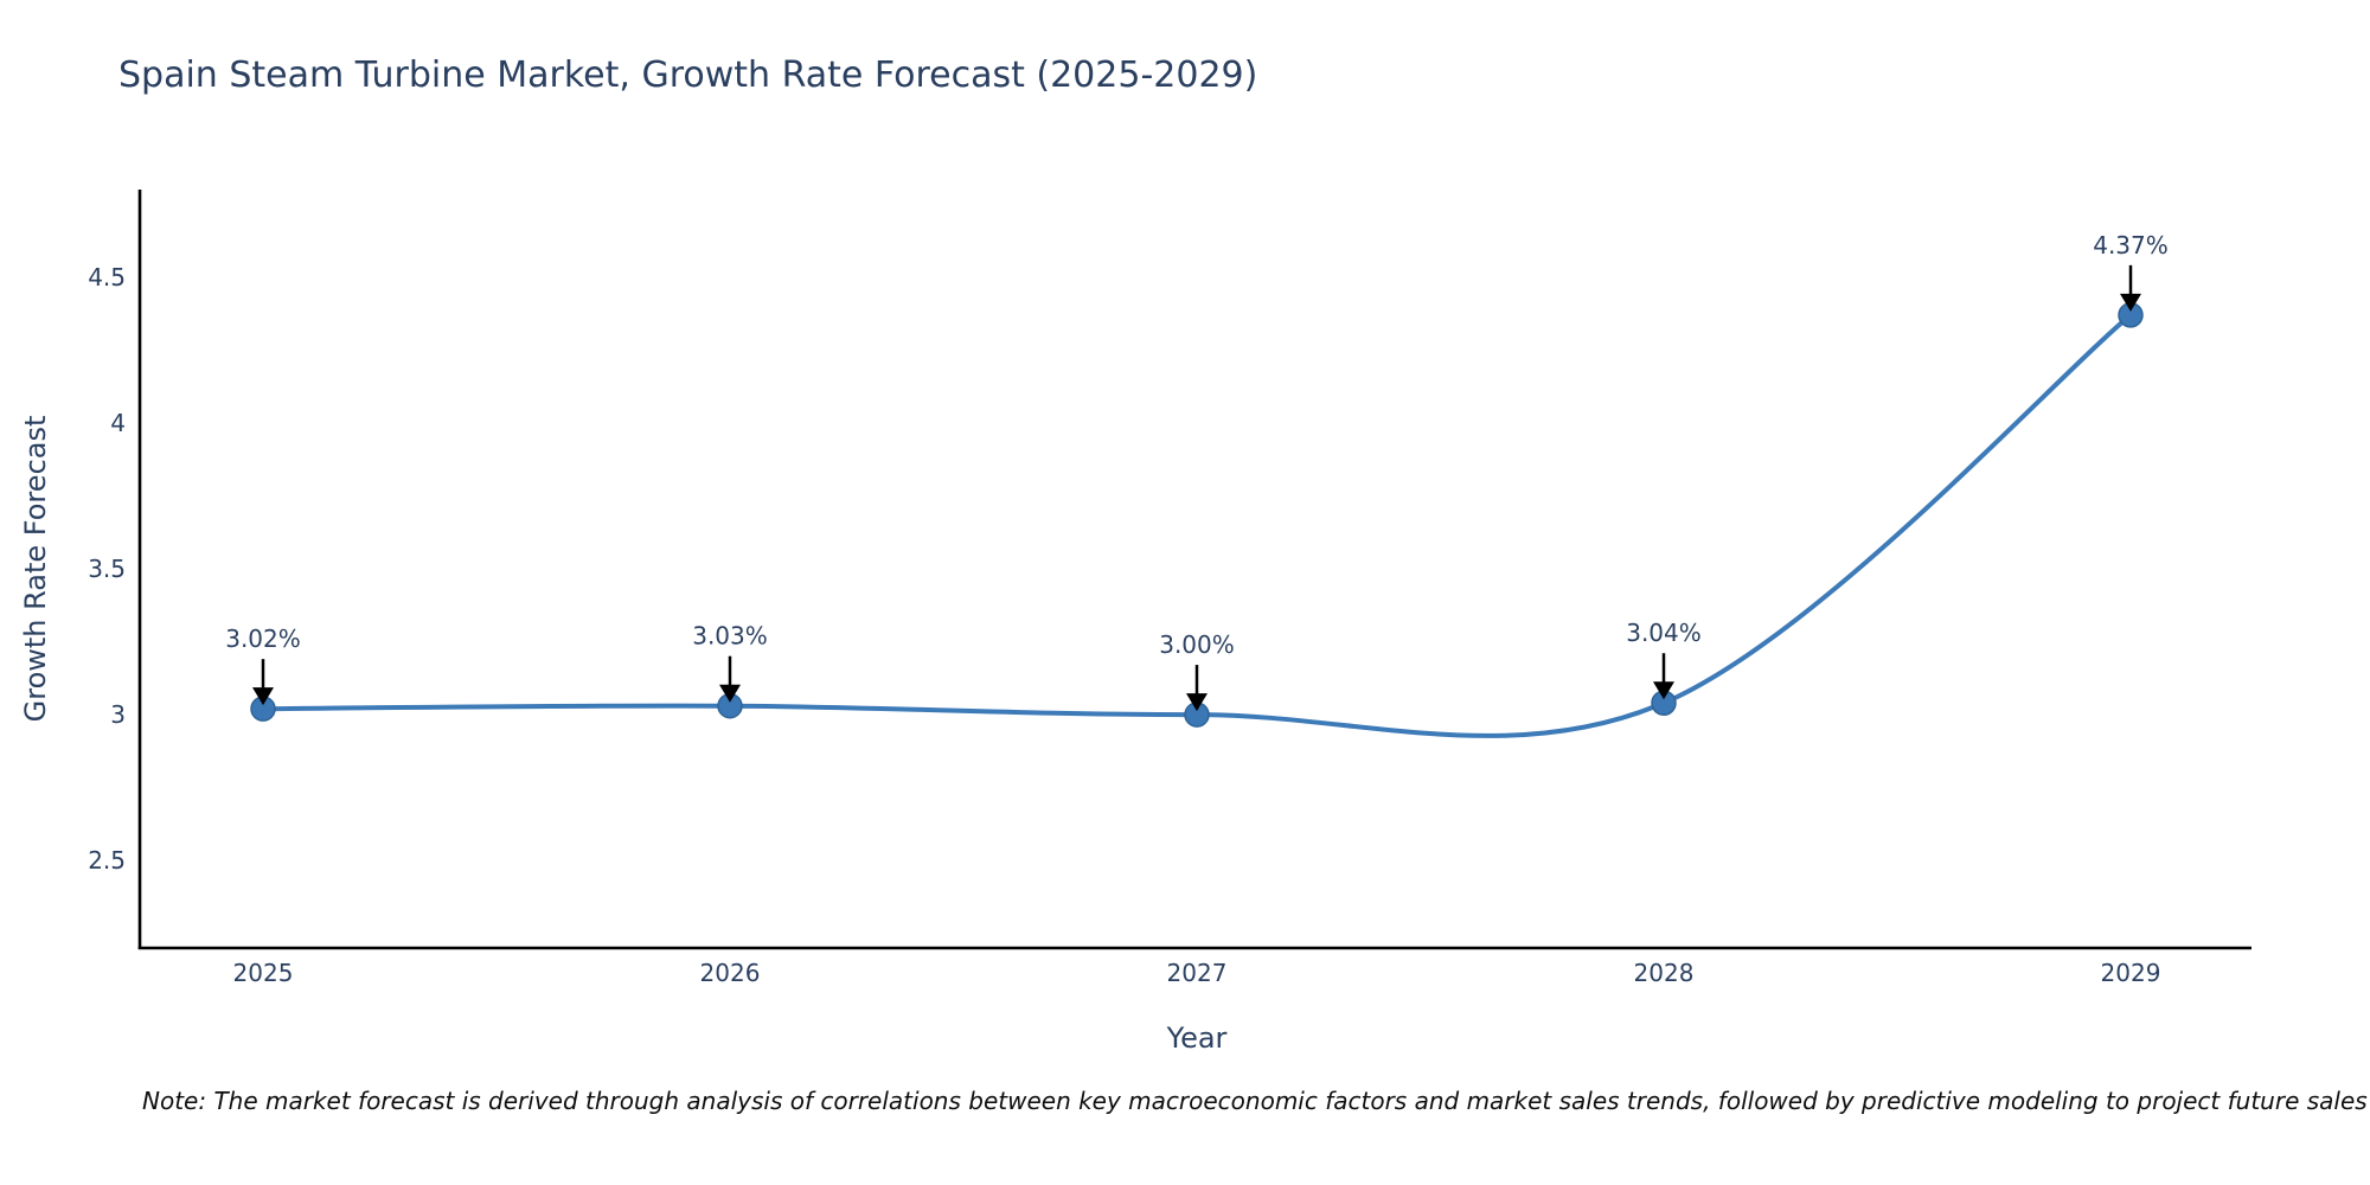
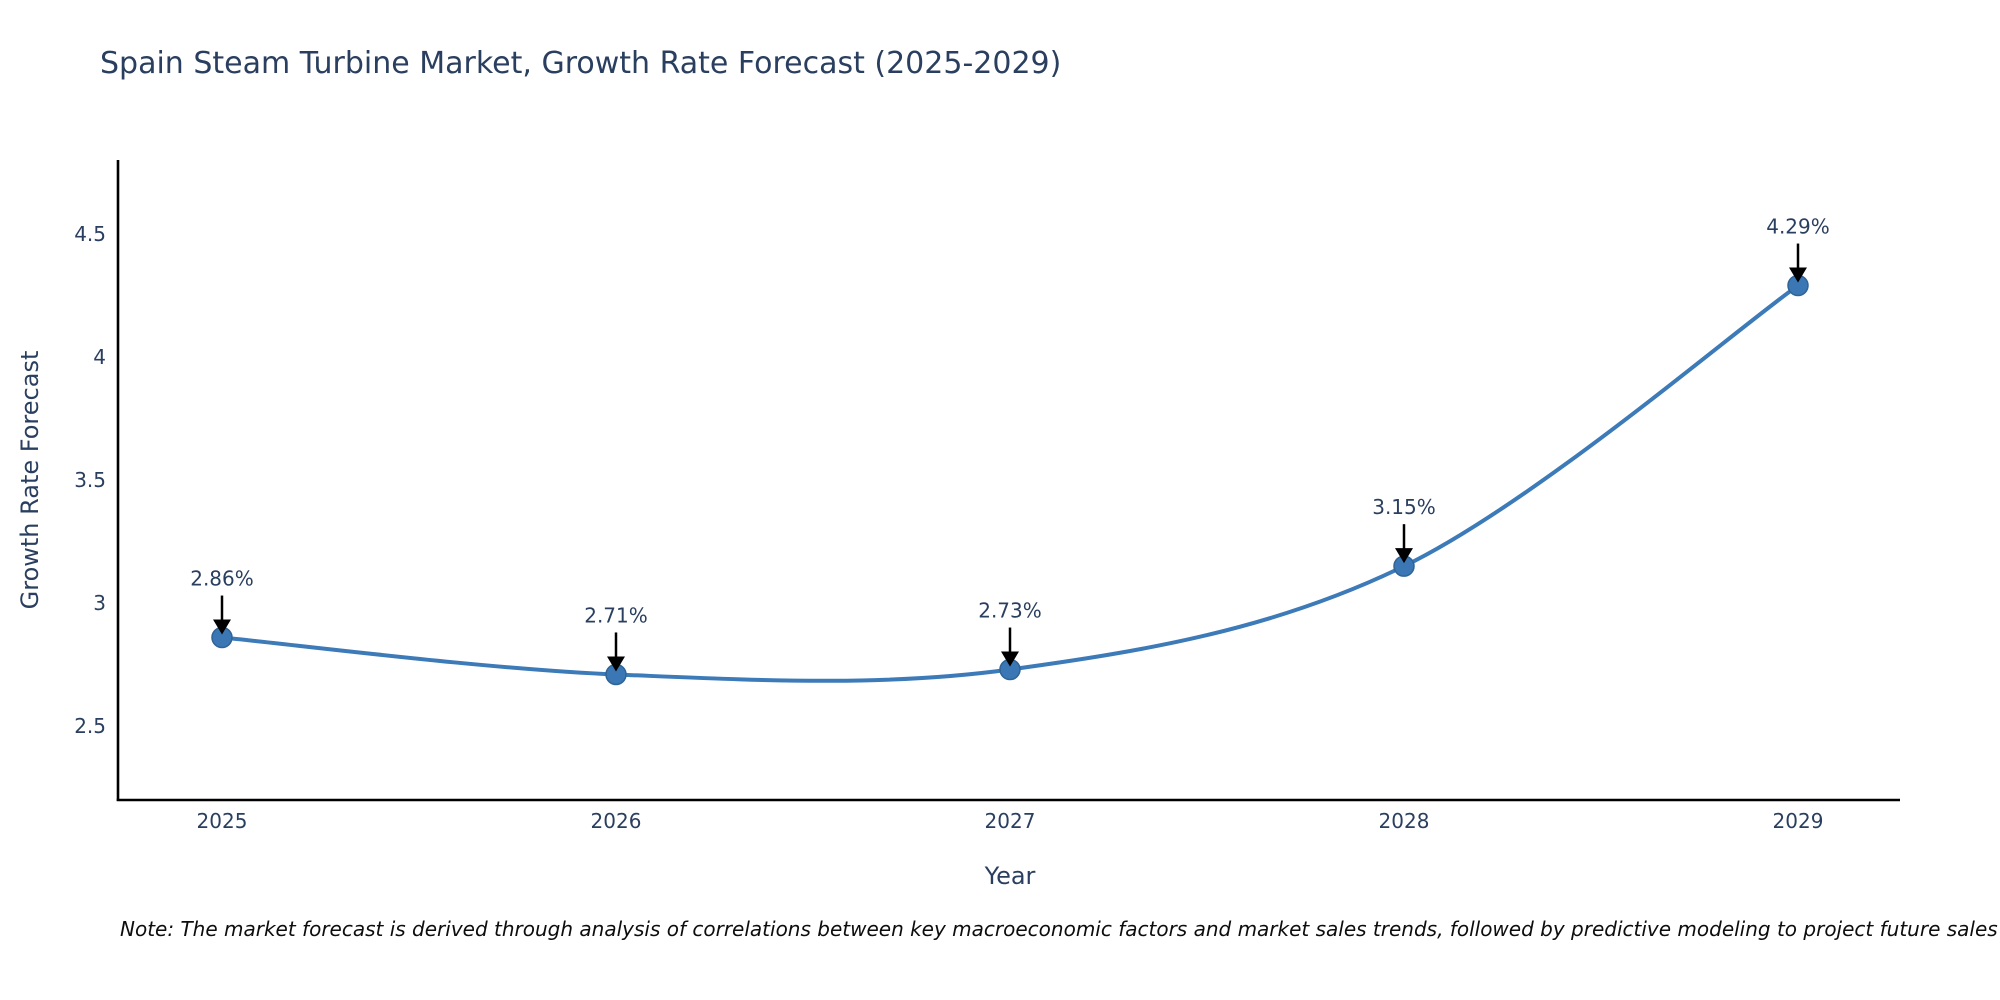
2025: 3.02% -> 2.86%
2026: 3.03% -> 2.71%
2027: 3.00% -> 2.73%
2028: 3.04% -> 3.15%
2029: 4.37% -> 4.29%
